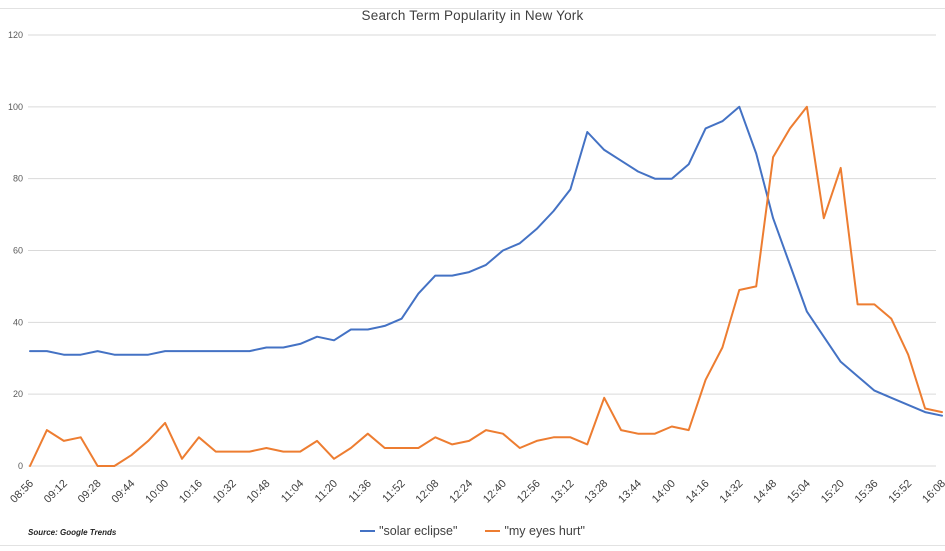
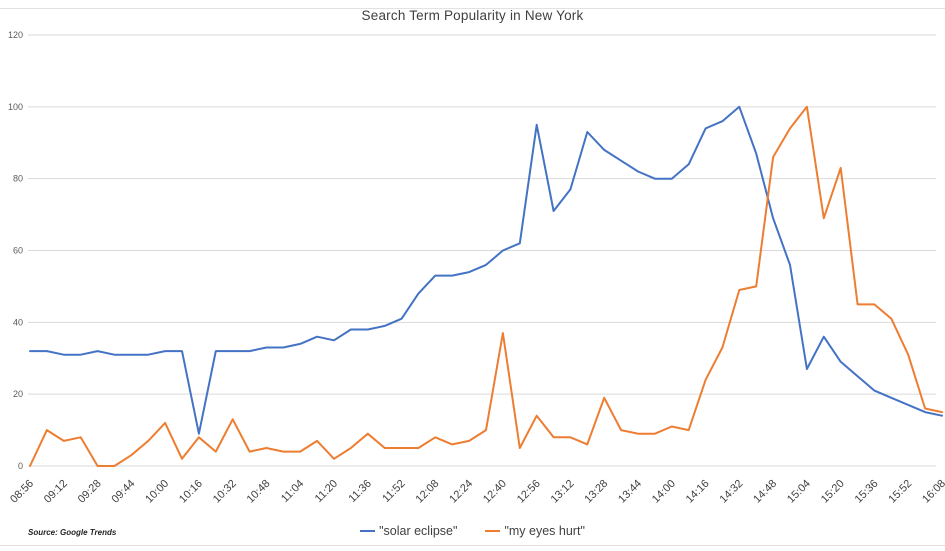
"solar eclipse"/10:16: 32 -> 9
"my eyes hurt"/10:32: 4 -> 13
"my eyes hurt"/12:40: 9 -> 37
"solar eclipse"/12:56: 66 -> 95
"my eyes hurt"/12:56: 7 -> 14
"solar eclipse"/15:04: 43 -> 27
